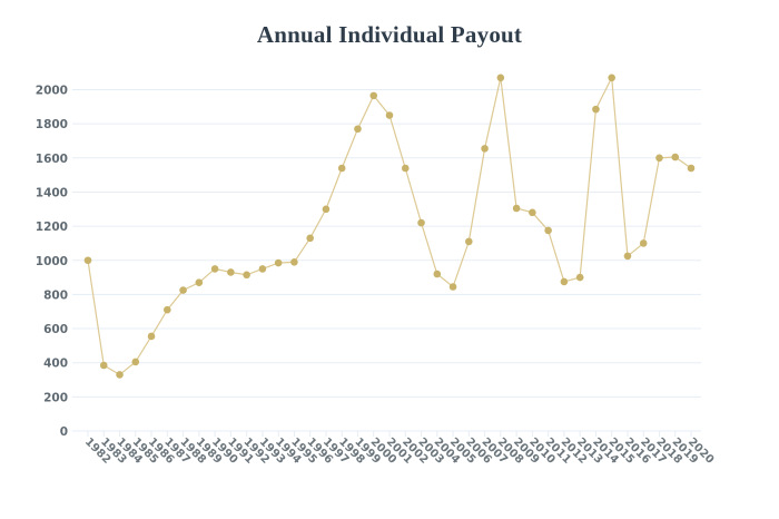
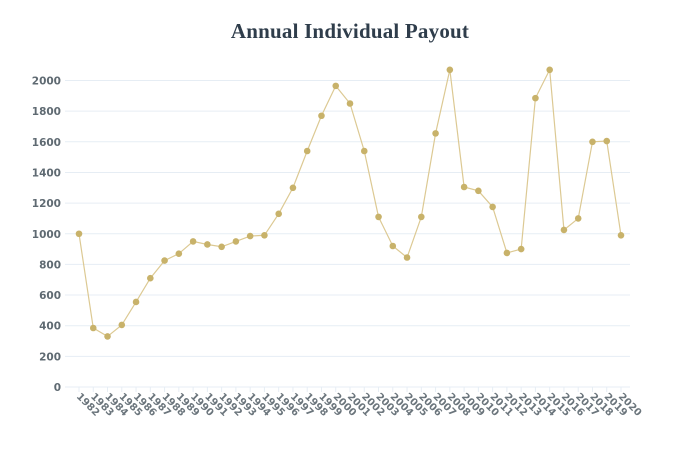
2003: 1220 -> 1110
2020: 1540 -> 990
